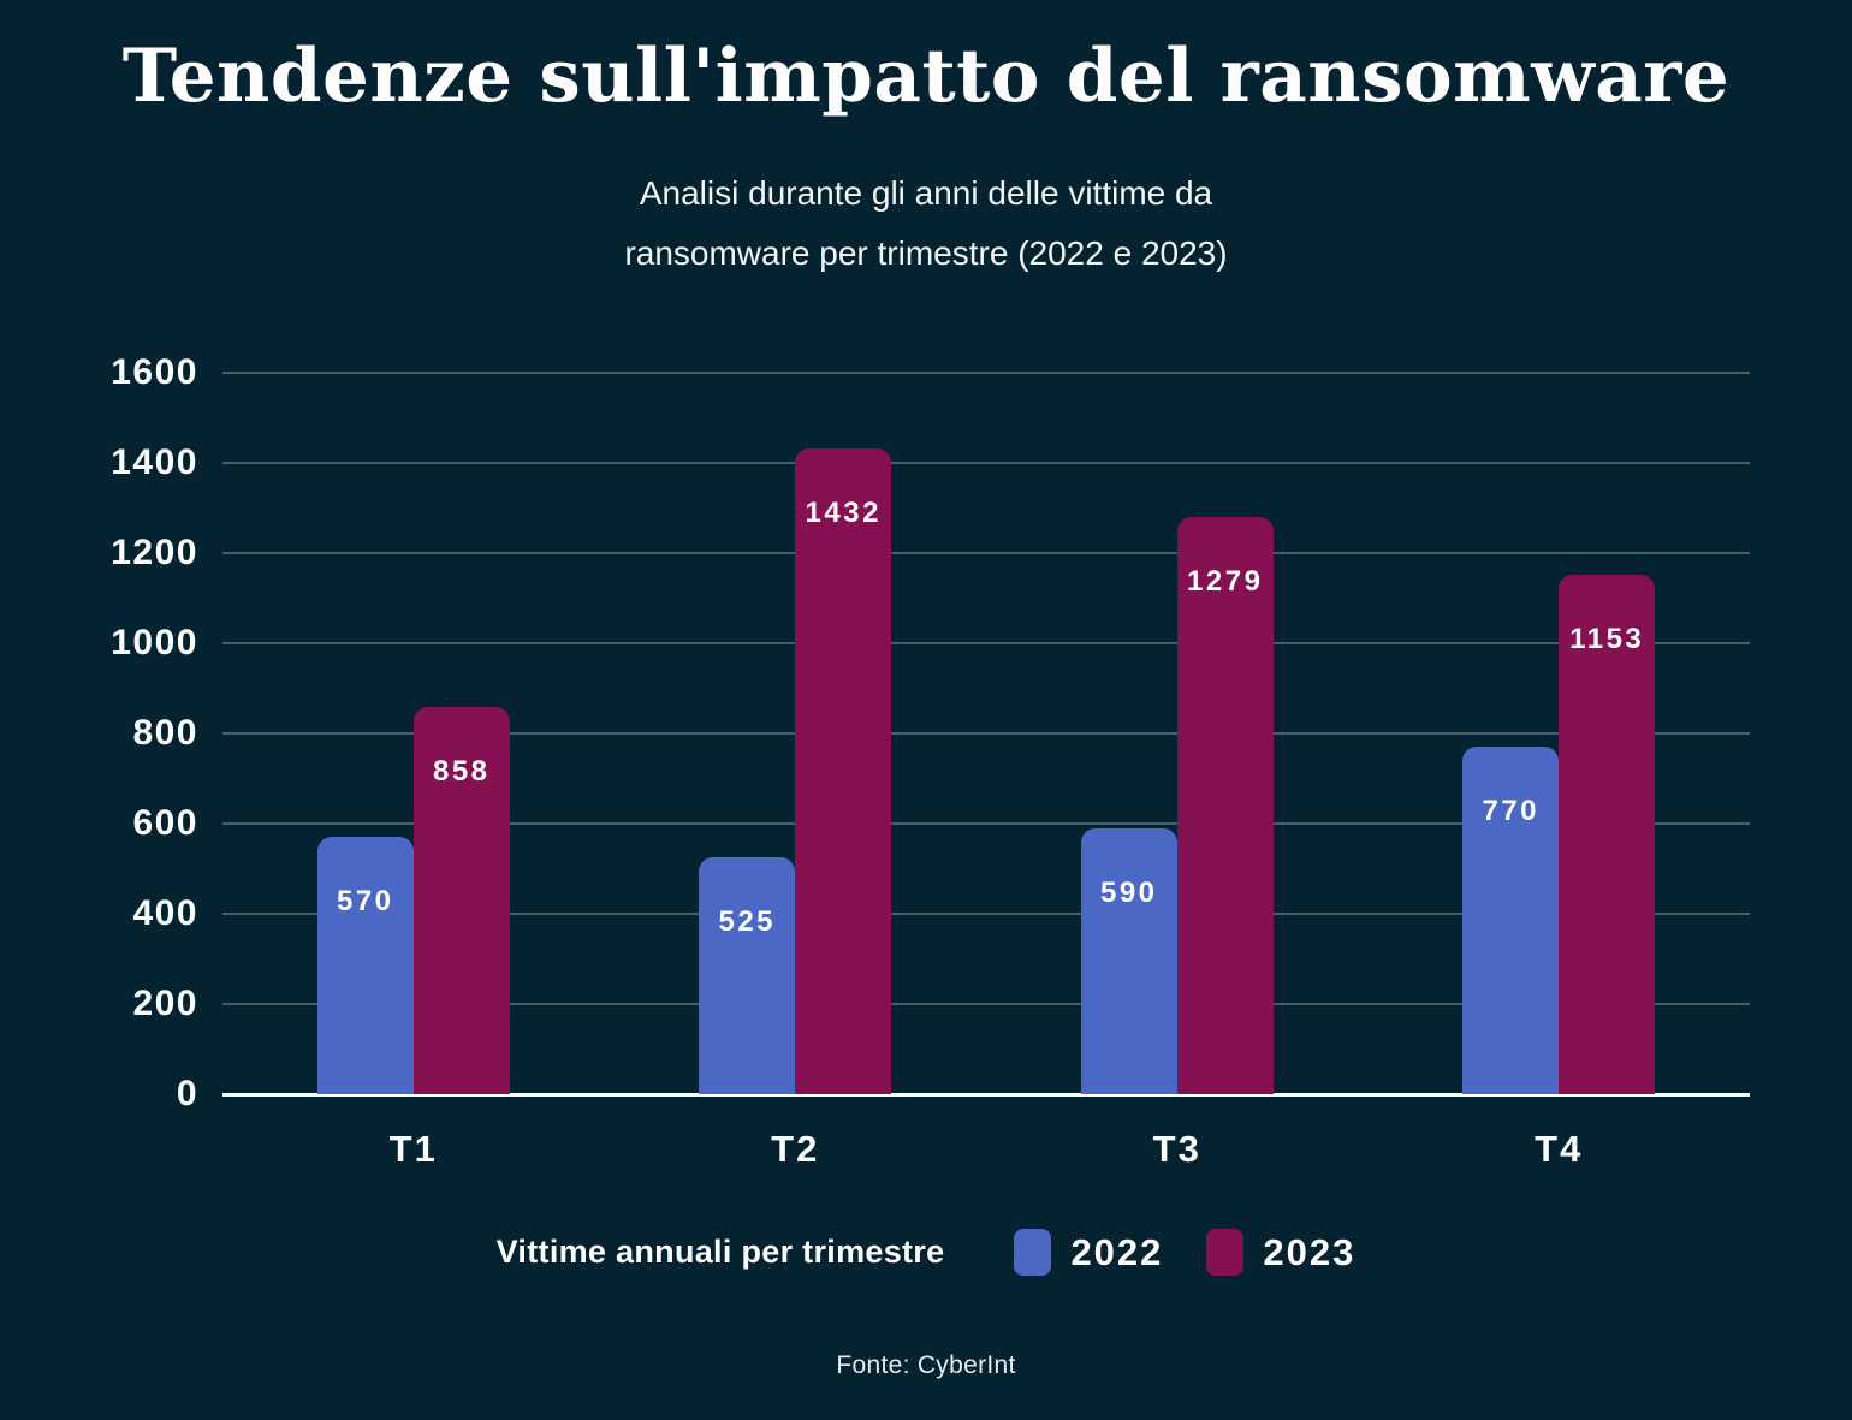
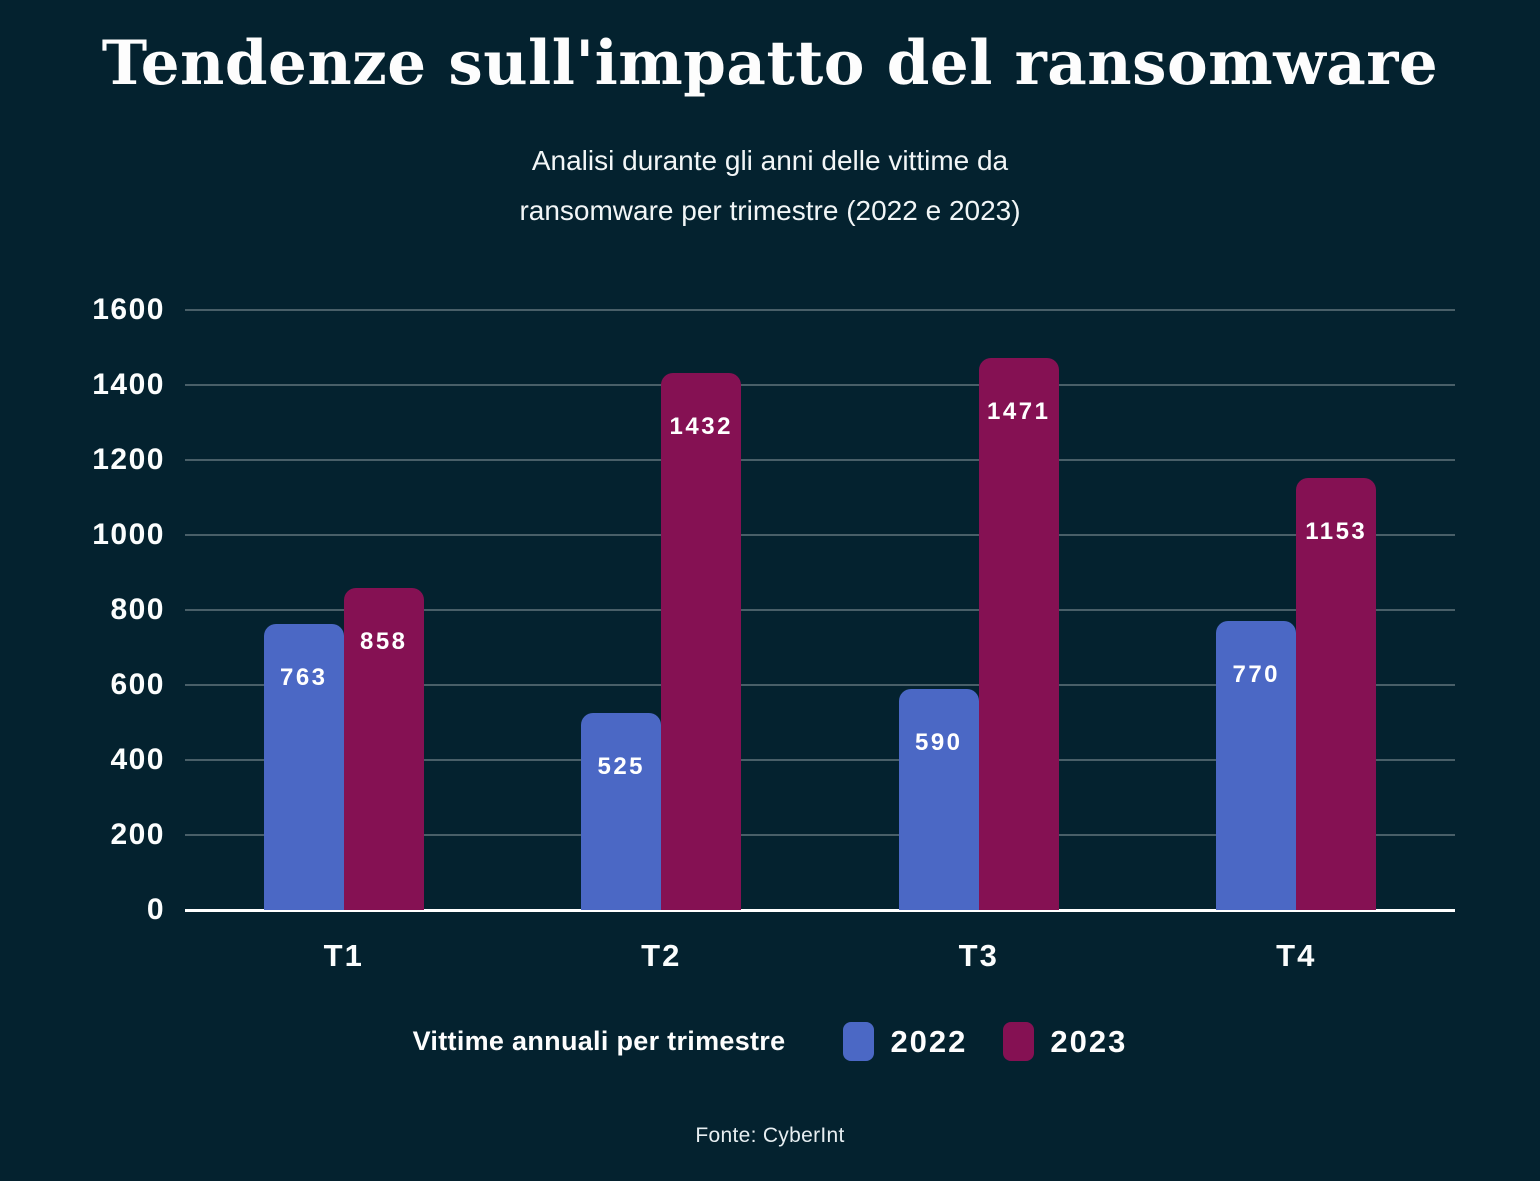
2022/T1: 570 -> 763
2023/T3: 1279 -> 1471
